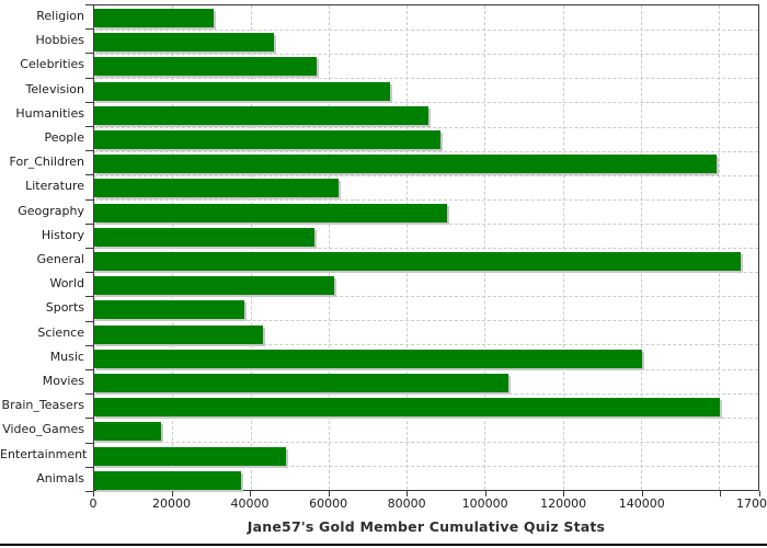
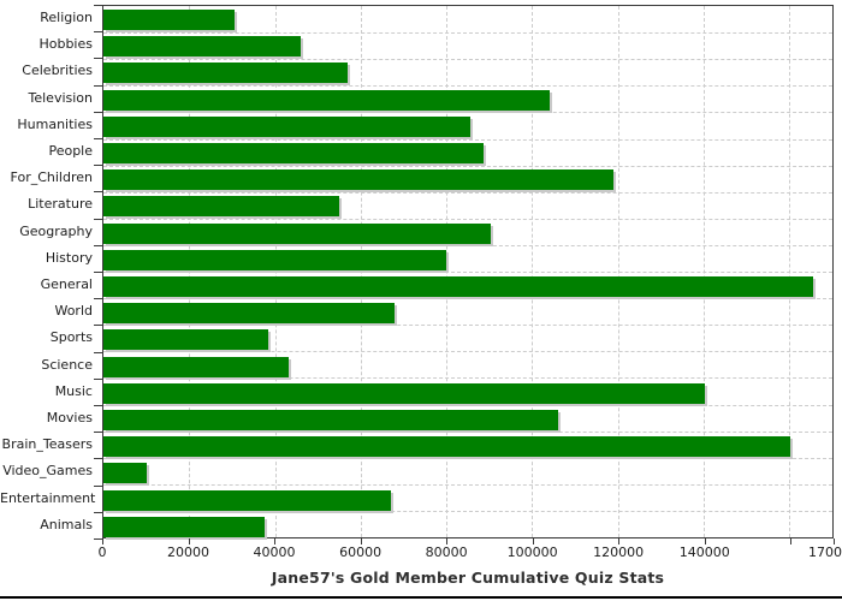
Television: 76000 -> 104000
For_Children: 159000 -> 119000
Literature: 62000 -> 55000
History: 56000 -> 80000
World: 61000 -> 68000
Video_Games: 17000 -> 10000
Entertainment: 49000 -> 67000
